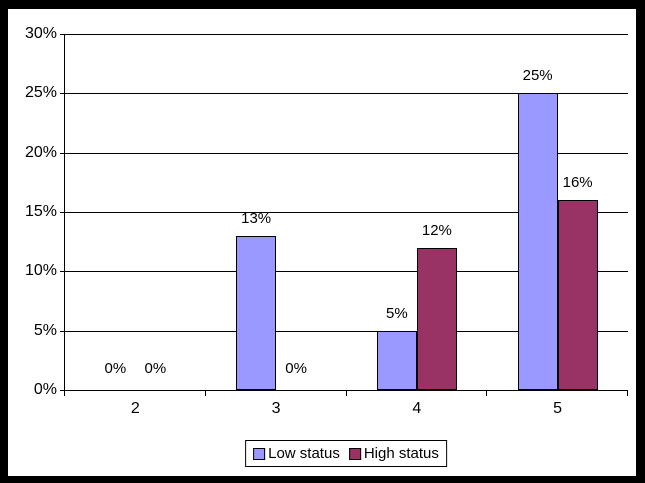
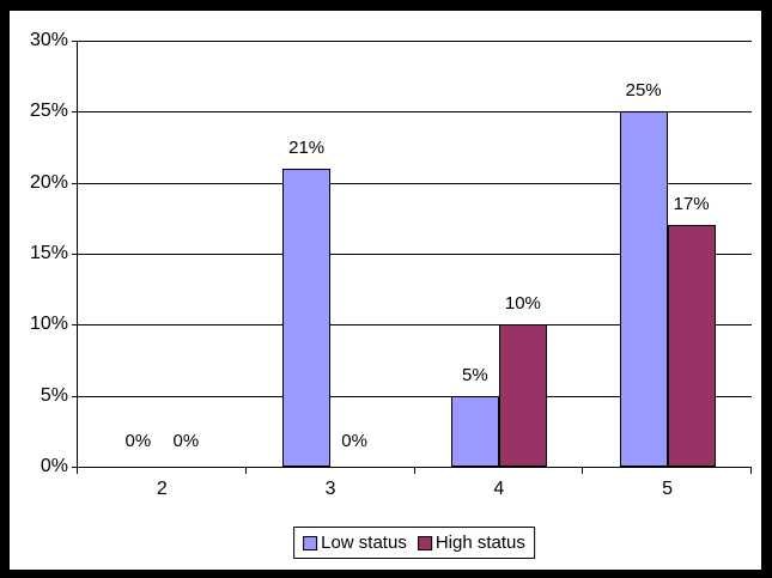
Low status/3: 13% -> 21%
High status/4: 12% -> 10%
High status/5: 16% -> 17%
